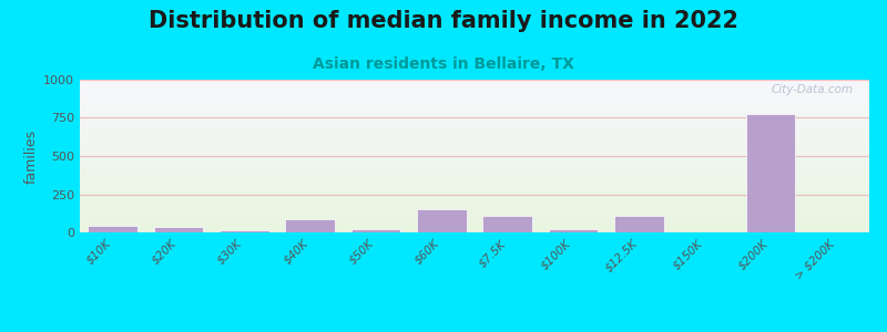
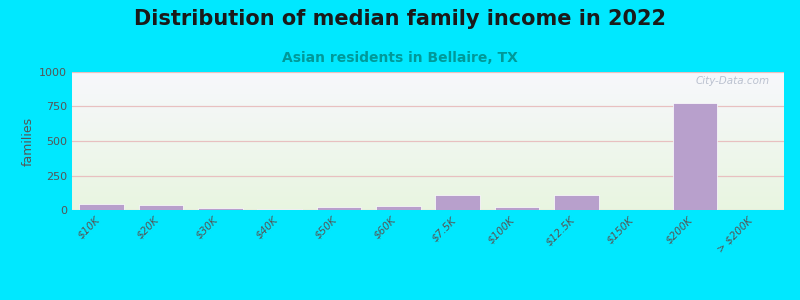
$40K: 90 -> 0
$60K: 150 -> 30
